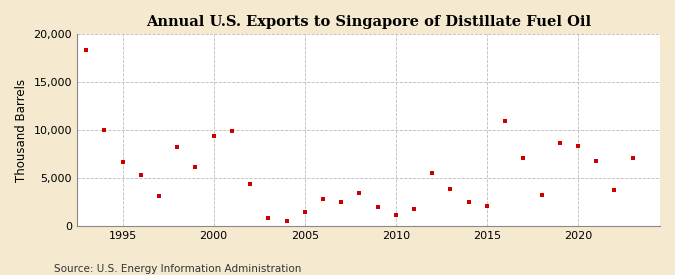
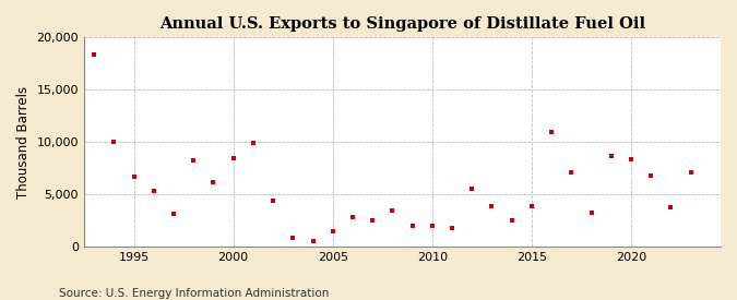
2000: 9,400 -> 8,400
2010: 1,200 -> 2,000
2015: 2,100 -> 3,800
